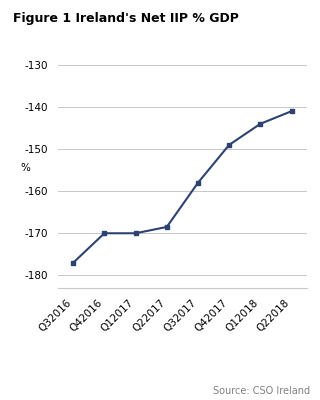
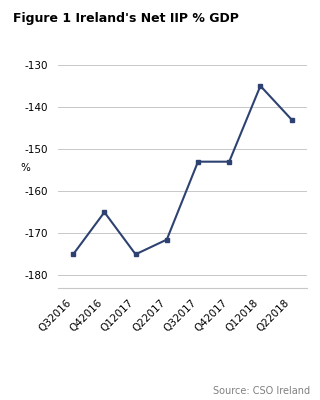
Q32016: -177.0 -> -175.0
Q42016: -170.0 -> -165.0
Q12017: -170.0 -> -175.0
Q22017: -168.5 -> -171.5
Q32017: -158.0 -> -153.0
Q42017: -149.0 -> -153.0
Q12018: -144.0 -> -135.0
Q22018: -141.0 -> -143.0
